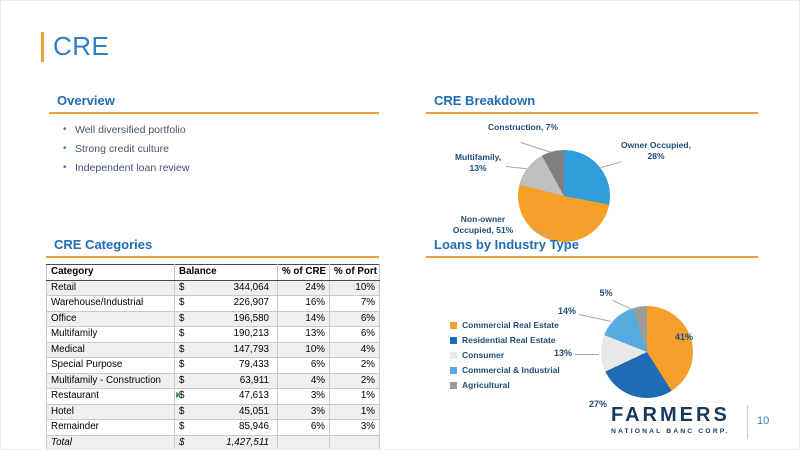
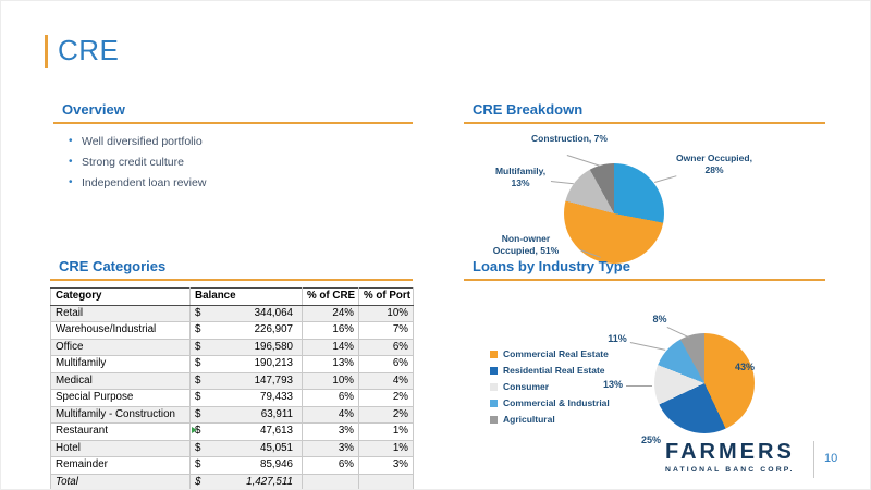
Loans by Industry Type/Commercial Real Estate: 41% -> 43%
Loans by Industry Type/Residential Real Estate: 27% -> 25%
Loans by Industry Type/Commercial & Industrial: 14% -> 11%
Loans by Industry Type/Agricultural: 5% -> 8%
